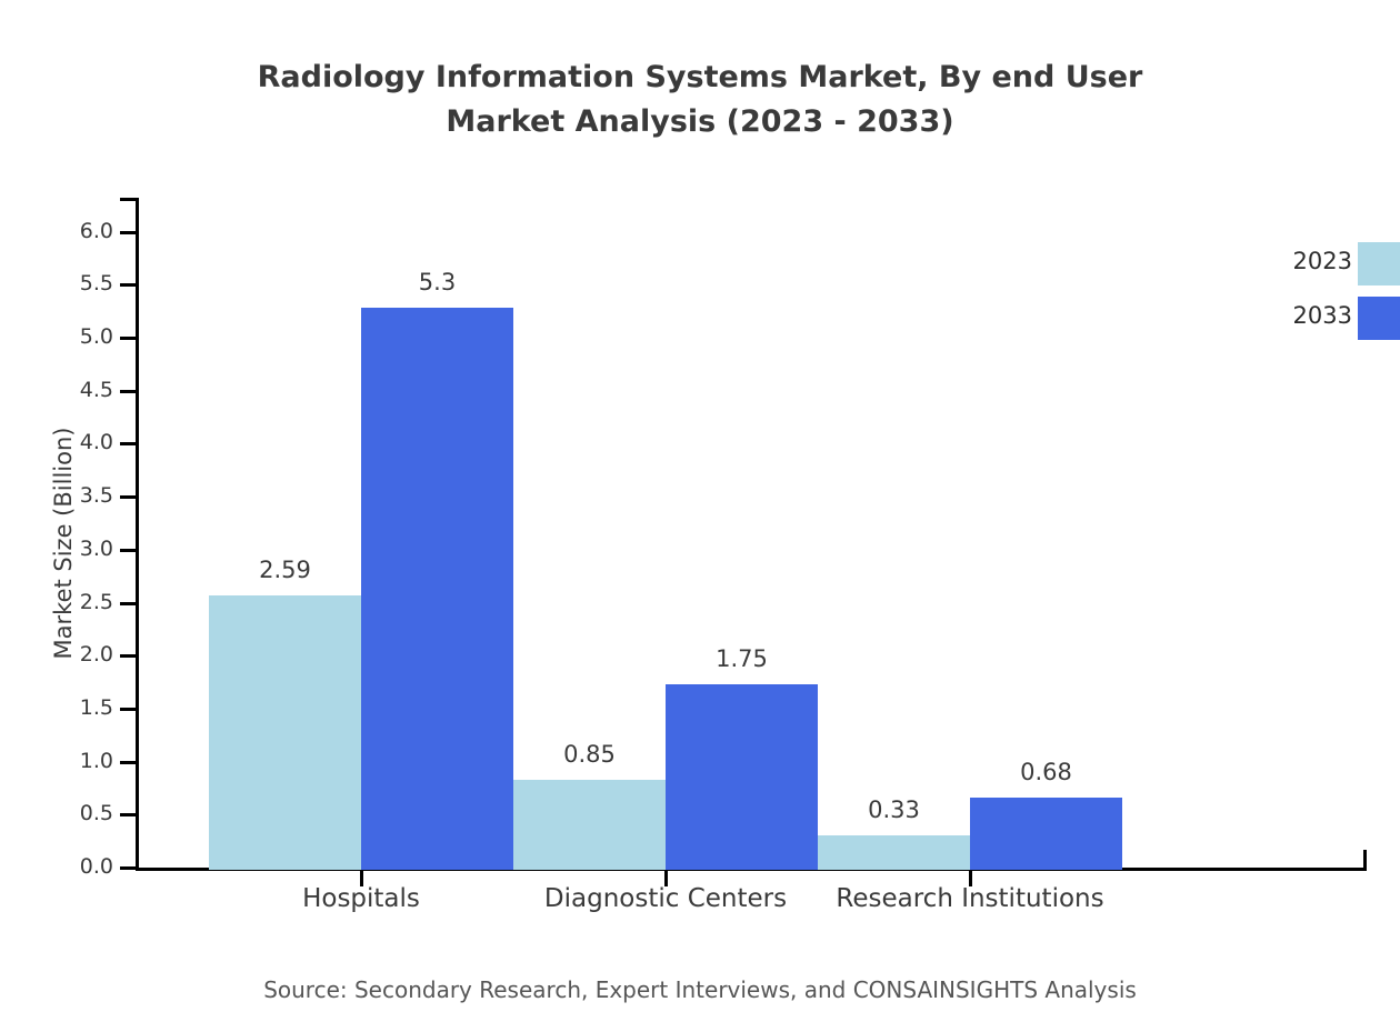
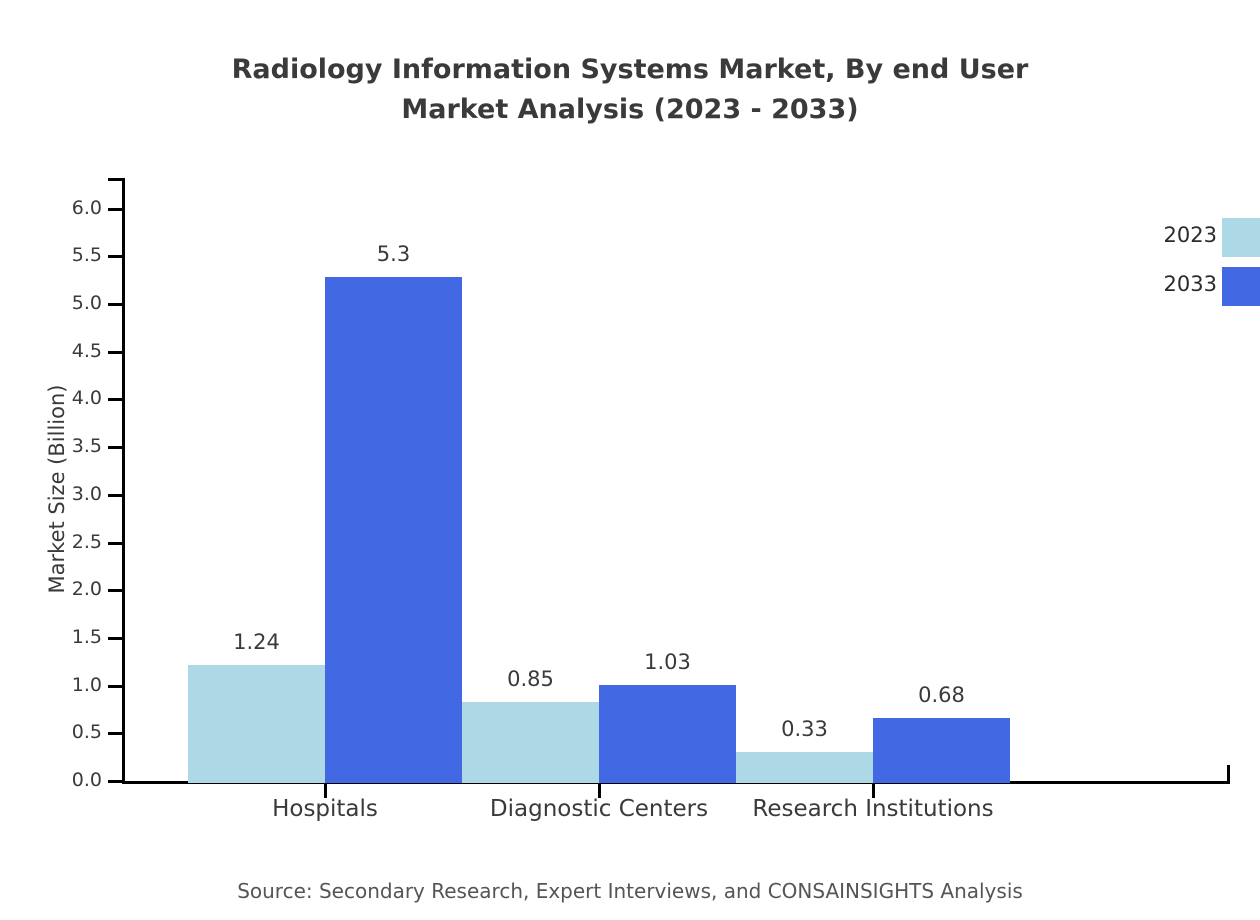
2023/Hospitals: 2.59 -> 1.24
2033/Diagnostic Centers: 1.75 -> 1.03
